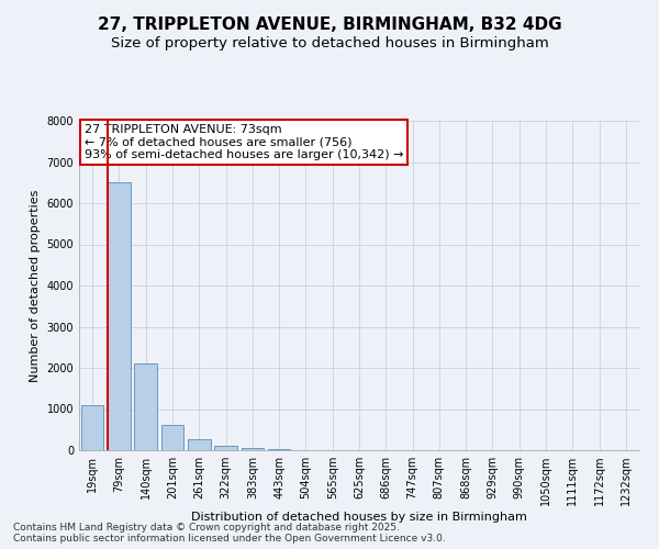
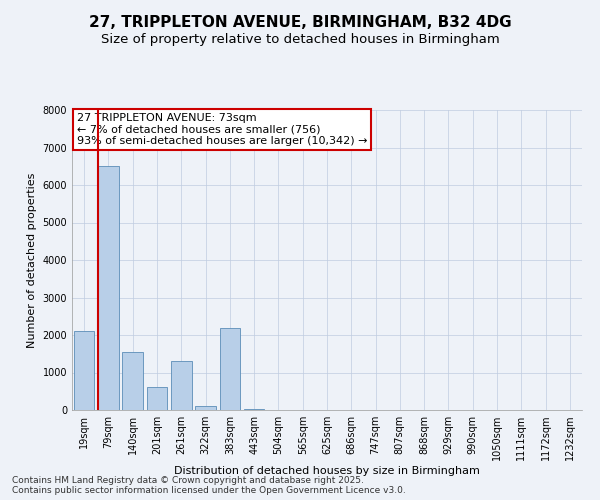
19sqm: 1100 -> 2100
140sqm: 2100 -> 1550
261sqm: 270 -> 1300
383sqm: 50 -> 2200
